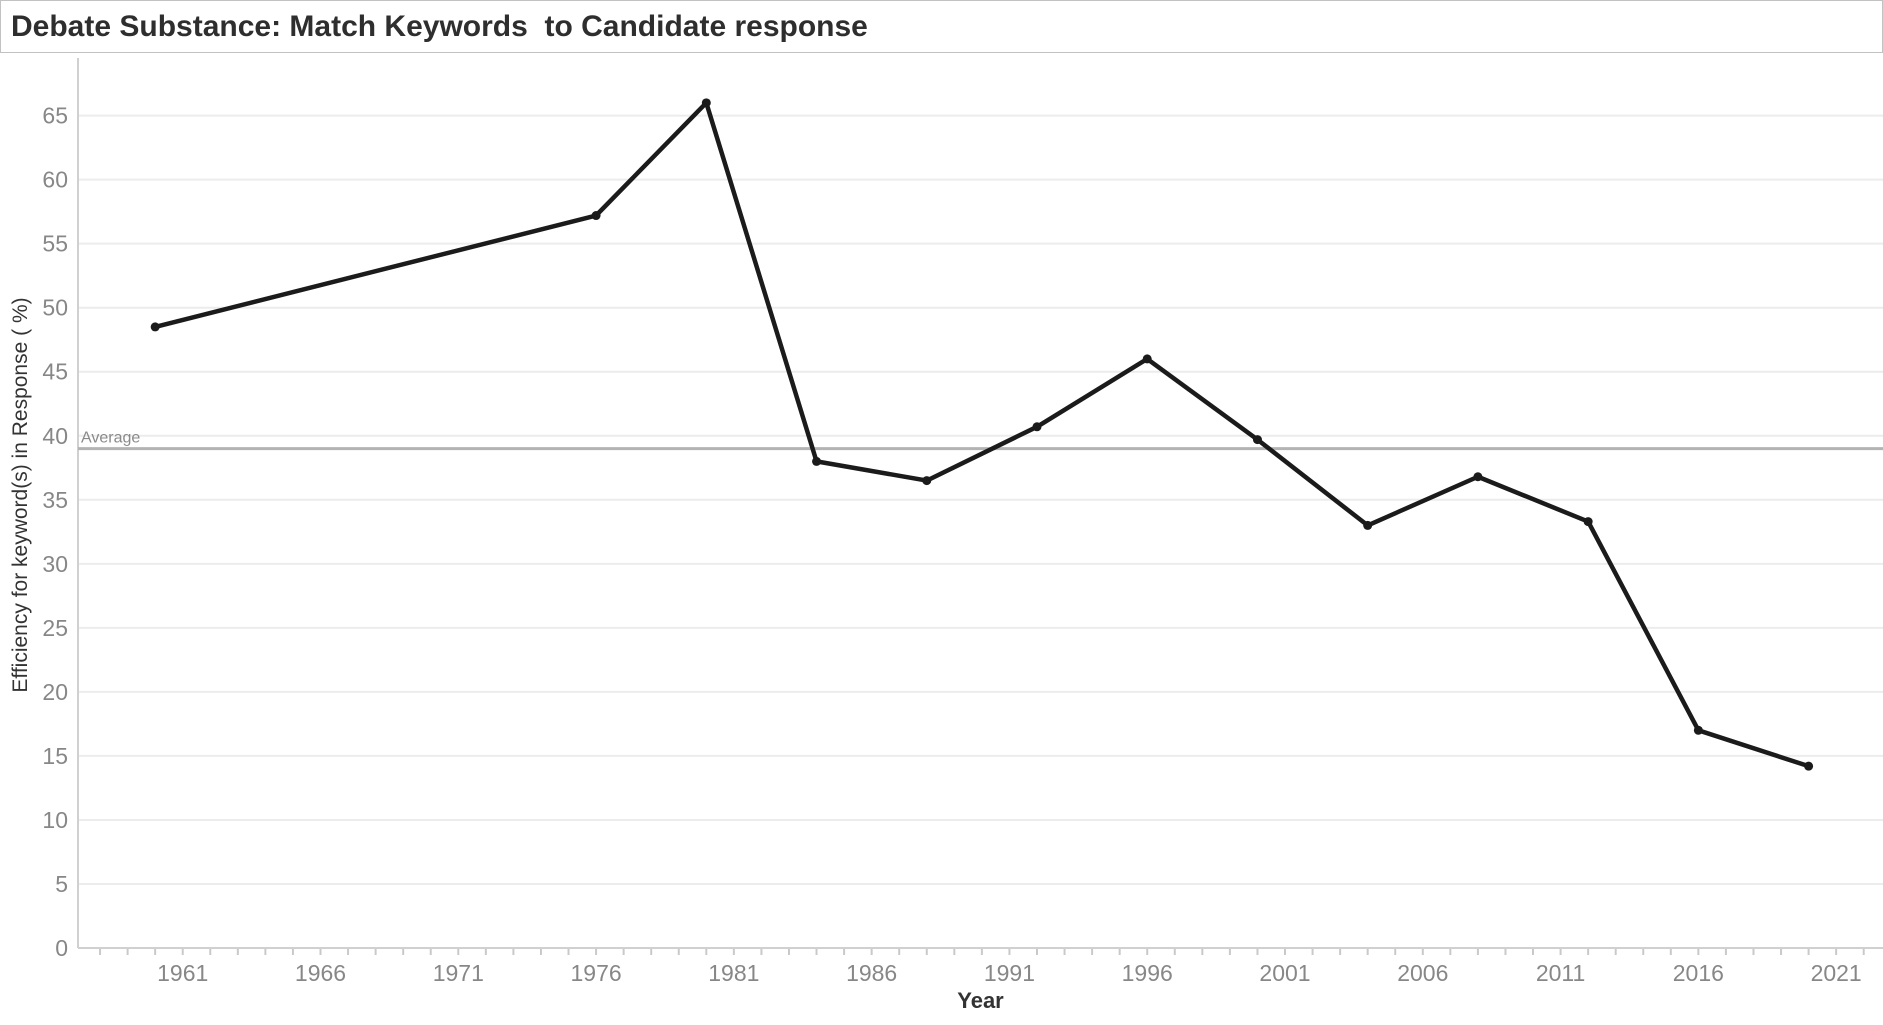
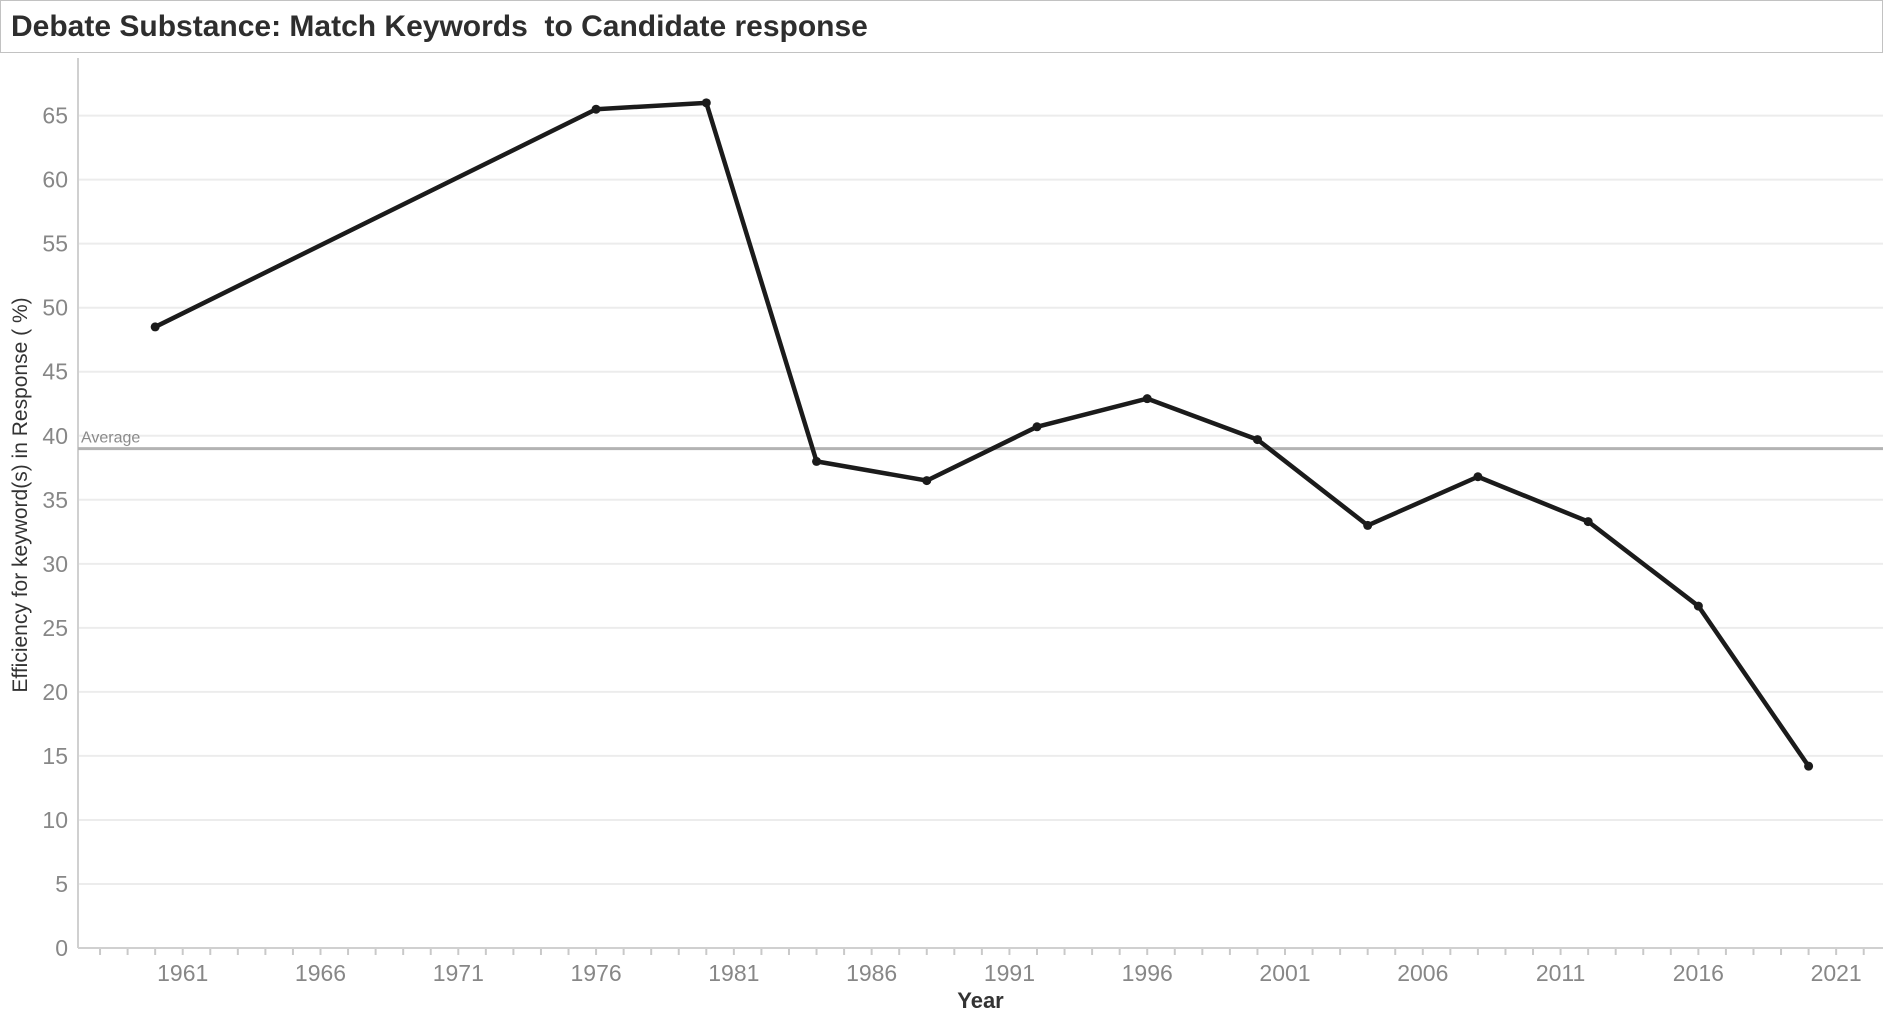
1976: 57.2 -> 65.5
1996: 46.0 -> 42.9
2016: 17.0 -> 26.7
